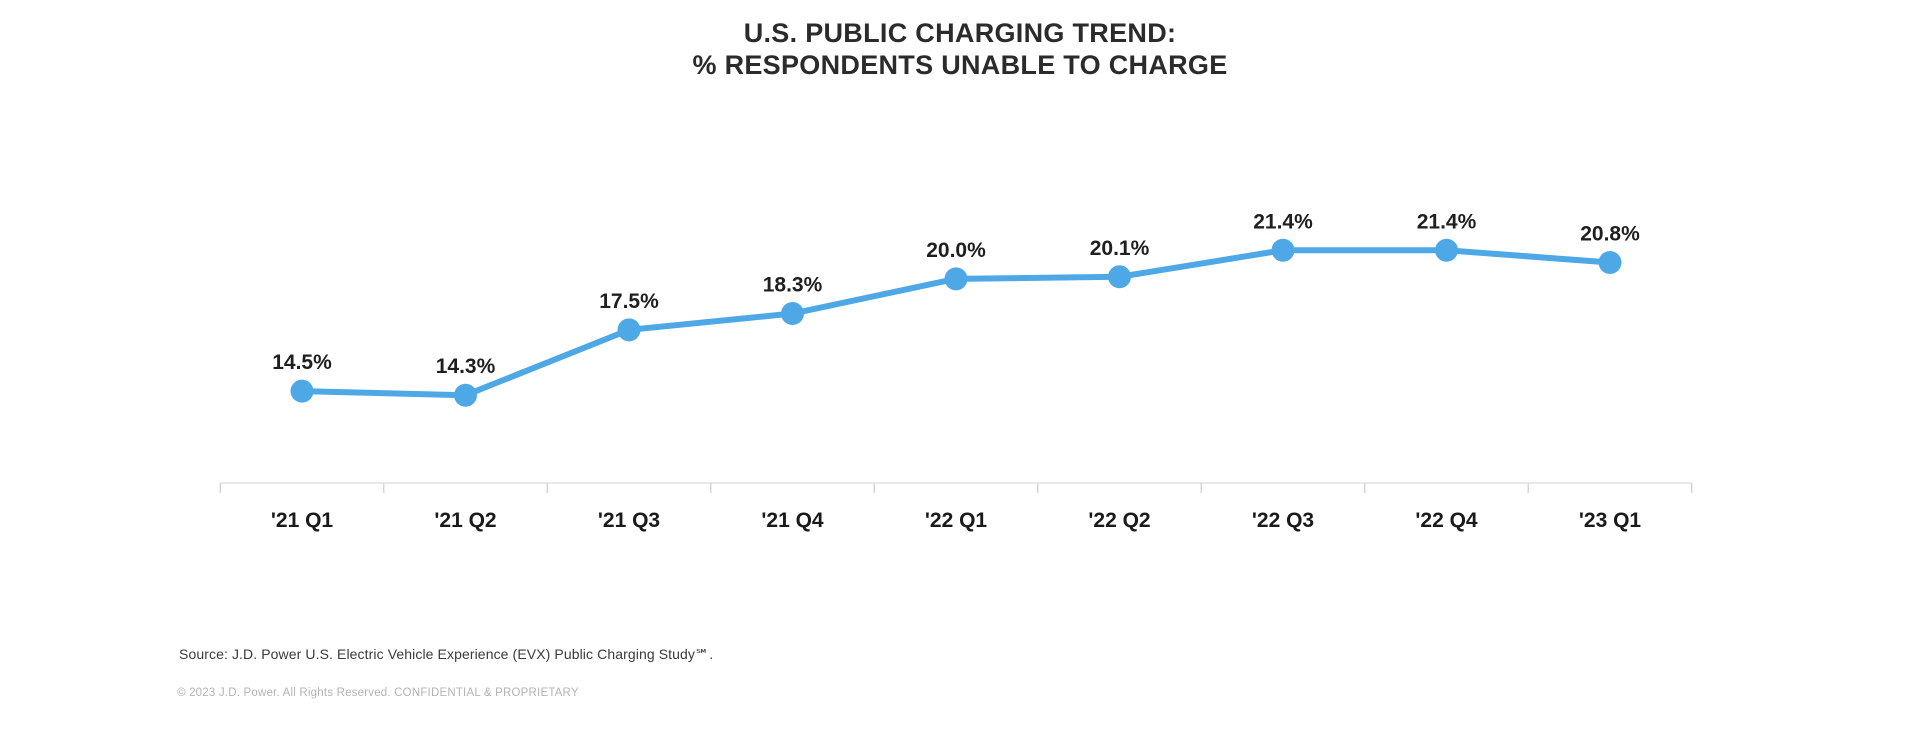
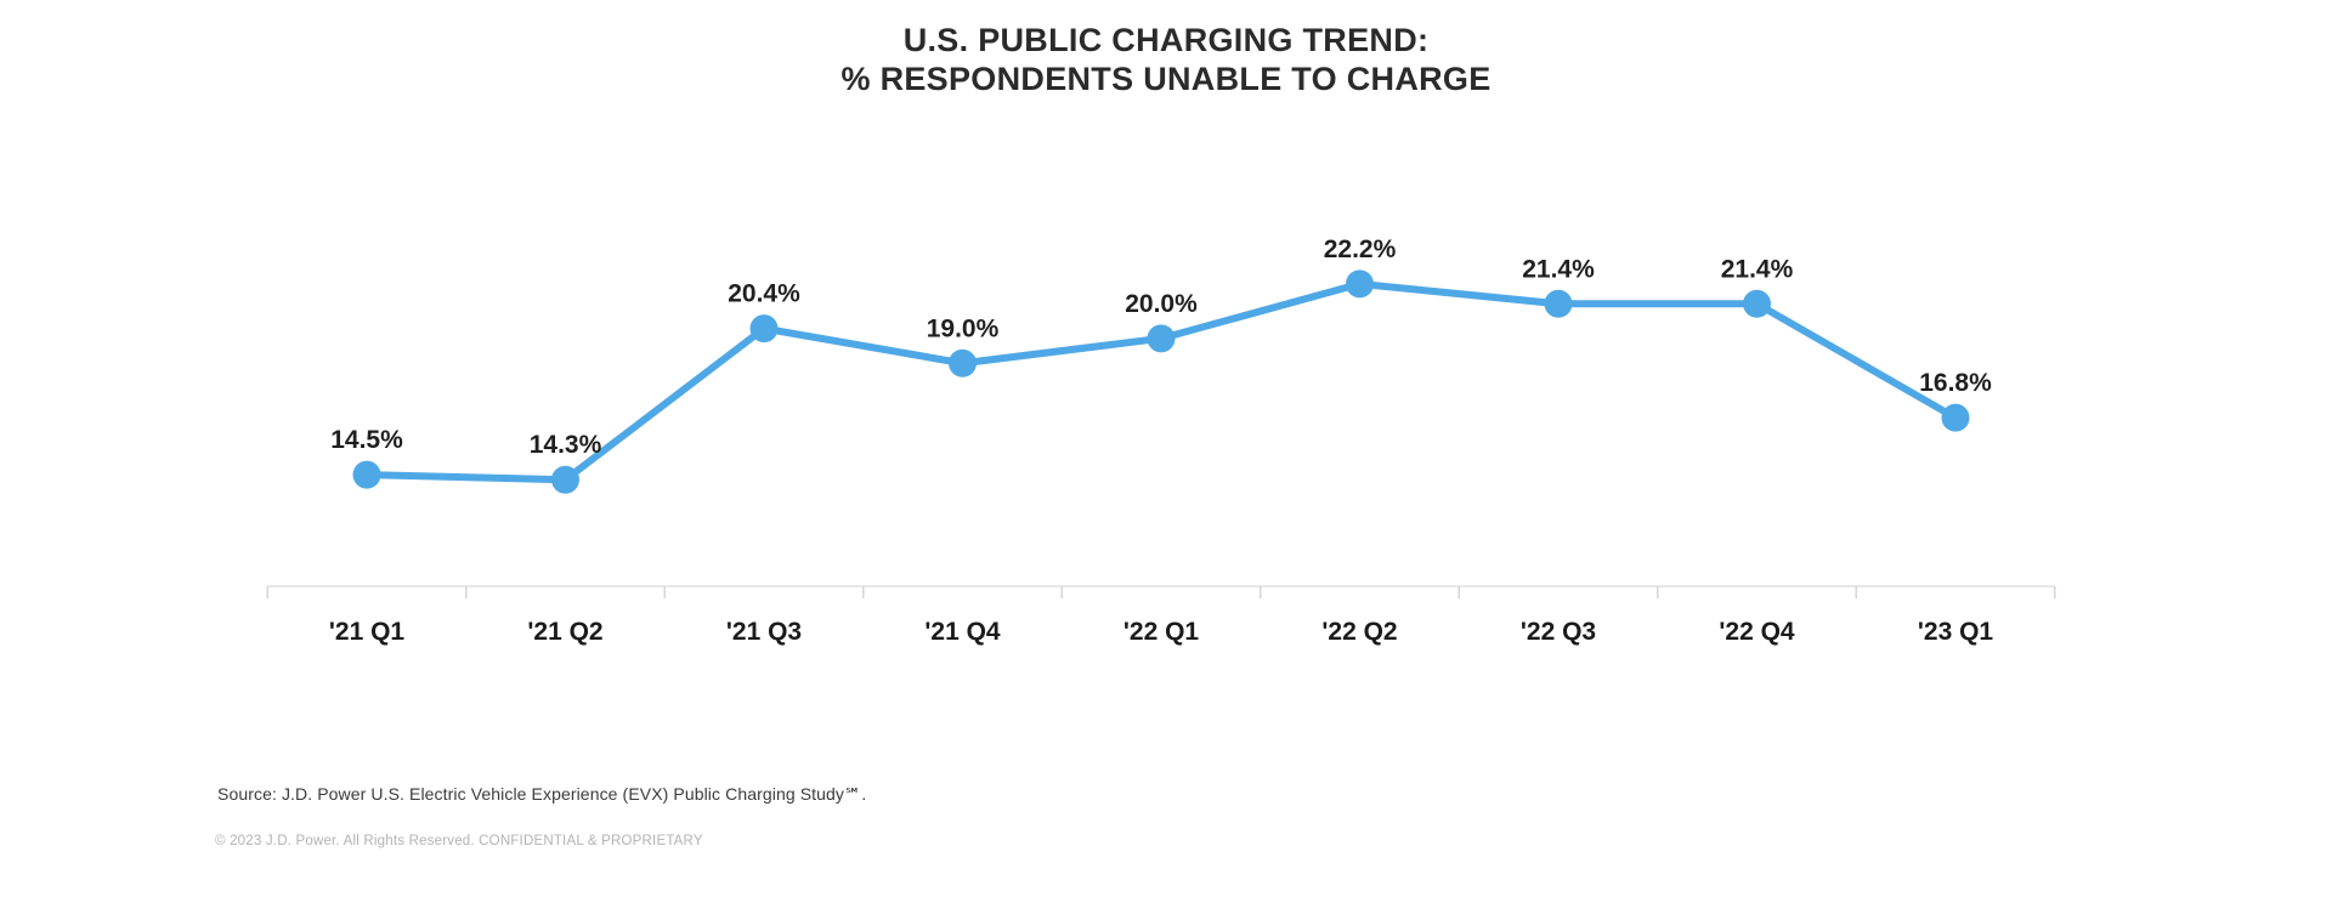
'21 Q3: 17.5% -> 20.4%
'21 Q4: 18.3% -> 19.0%
'22 Q2: 20.1% -> 22.2%
'23 Q1: 20.8% -> 16.8%
